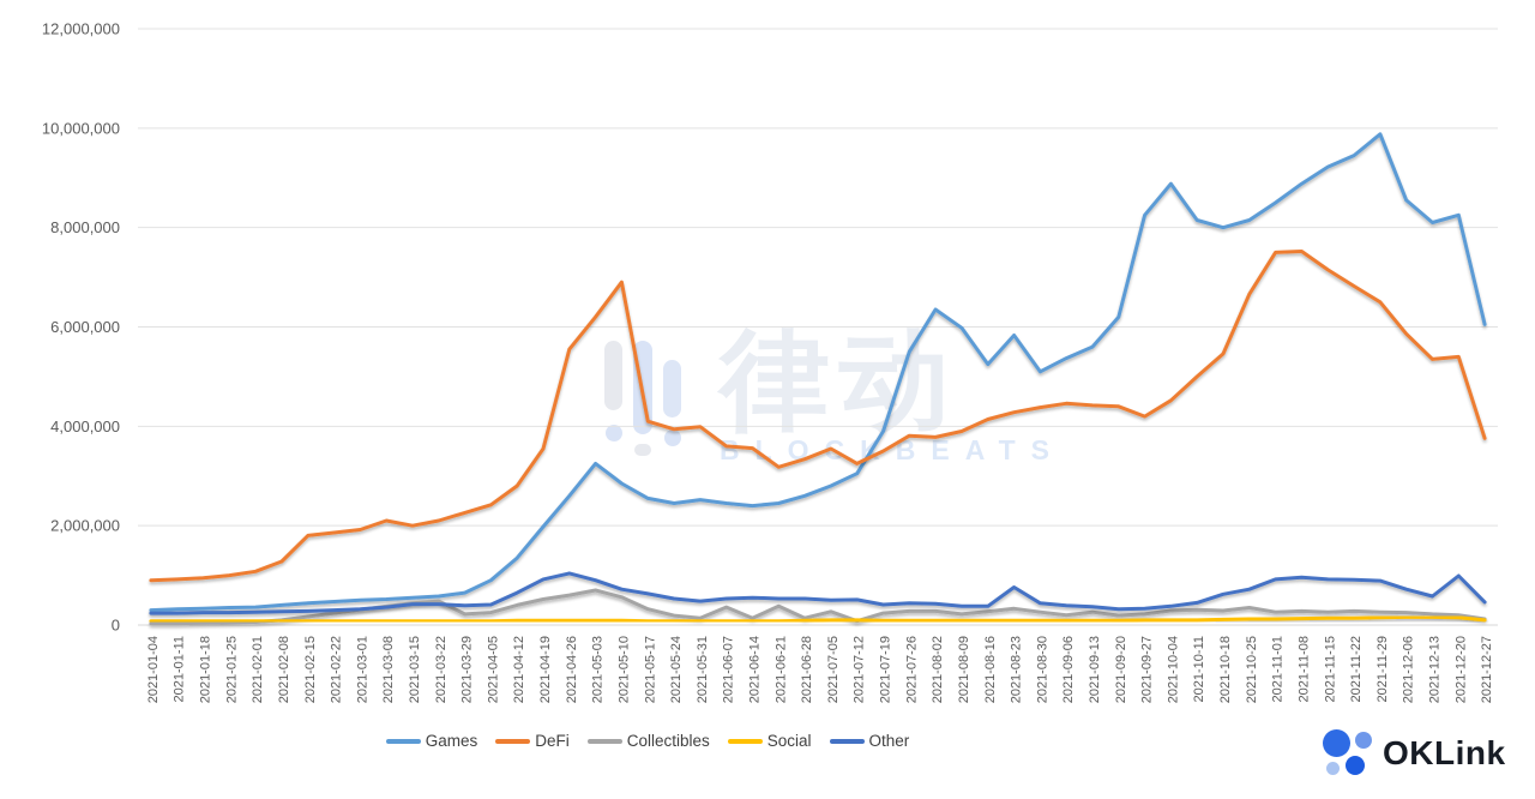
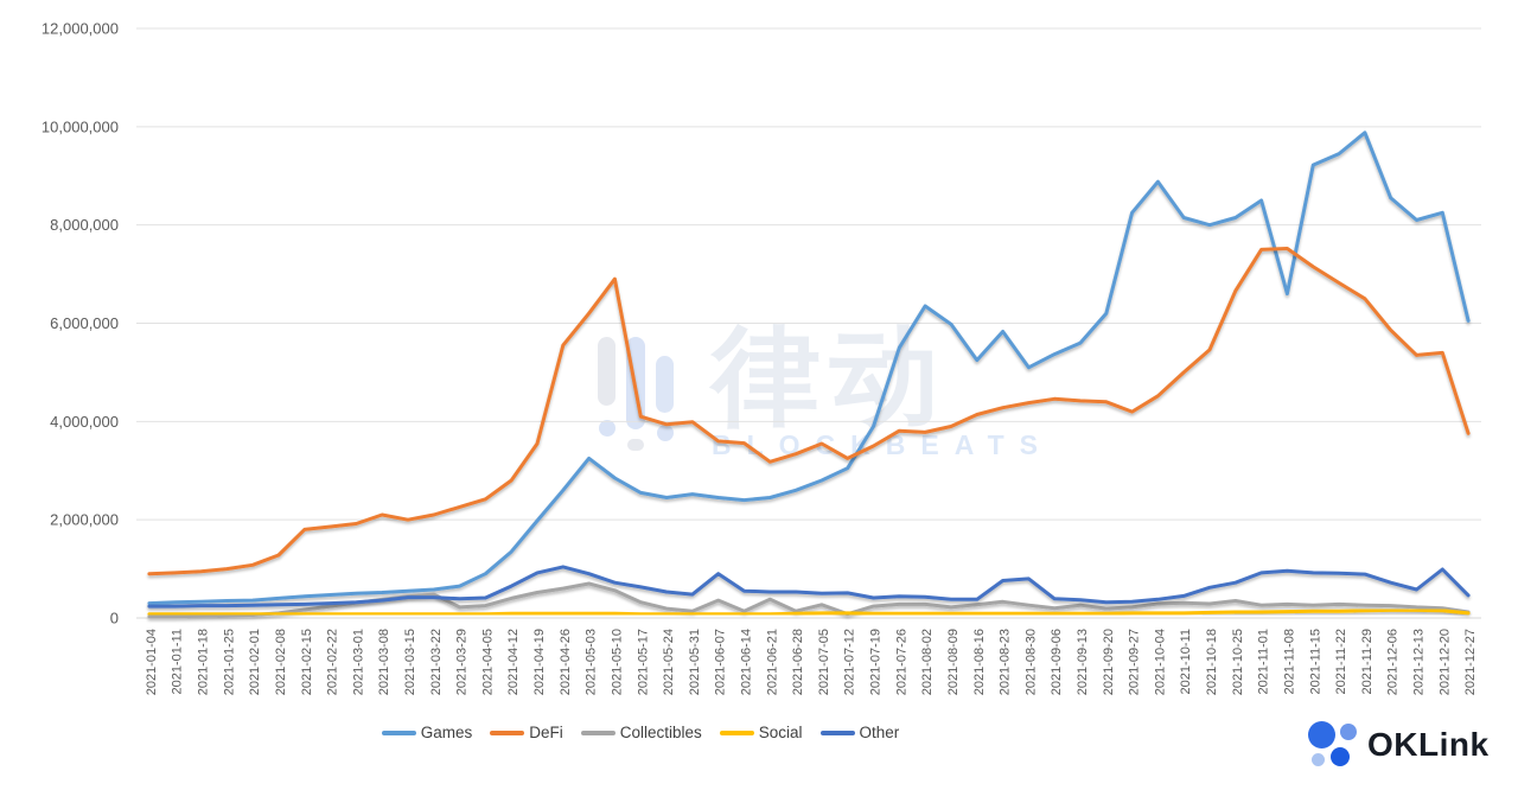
Other/2021-06-07: 500000 -> 900000
Other/2021-08-30: 400000 -> 800000
Games/2021-11-08: 8900000 -> 6600000
